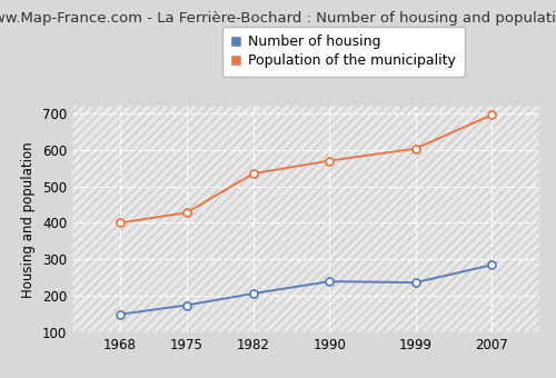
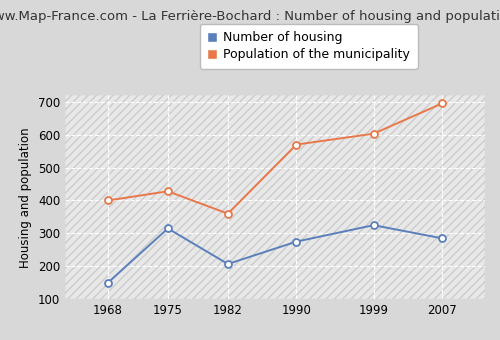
Number of housing/1975: 175 -> 315
Population of the municipality/1982: 535 -> 360
Number of housing/1990: 240 -> 275
Number of housing/1999: 237 -> 325
